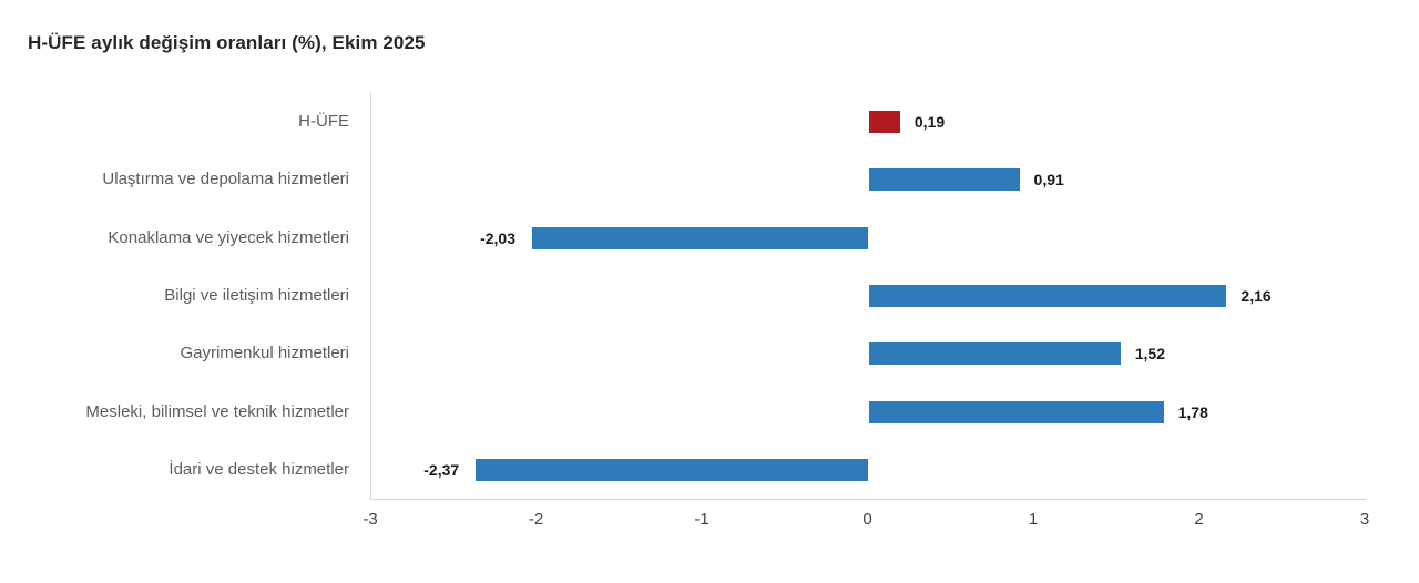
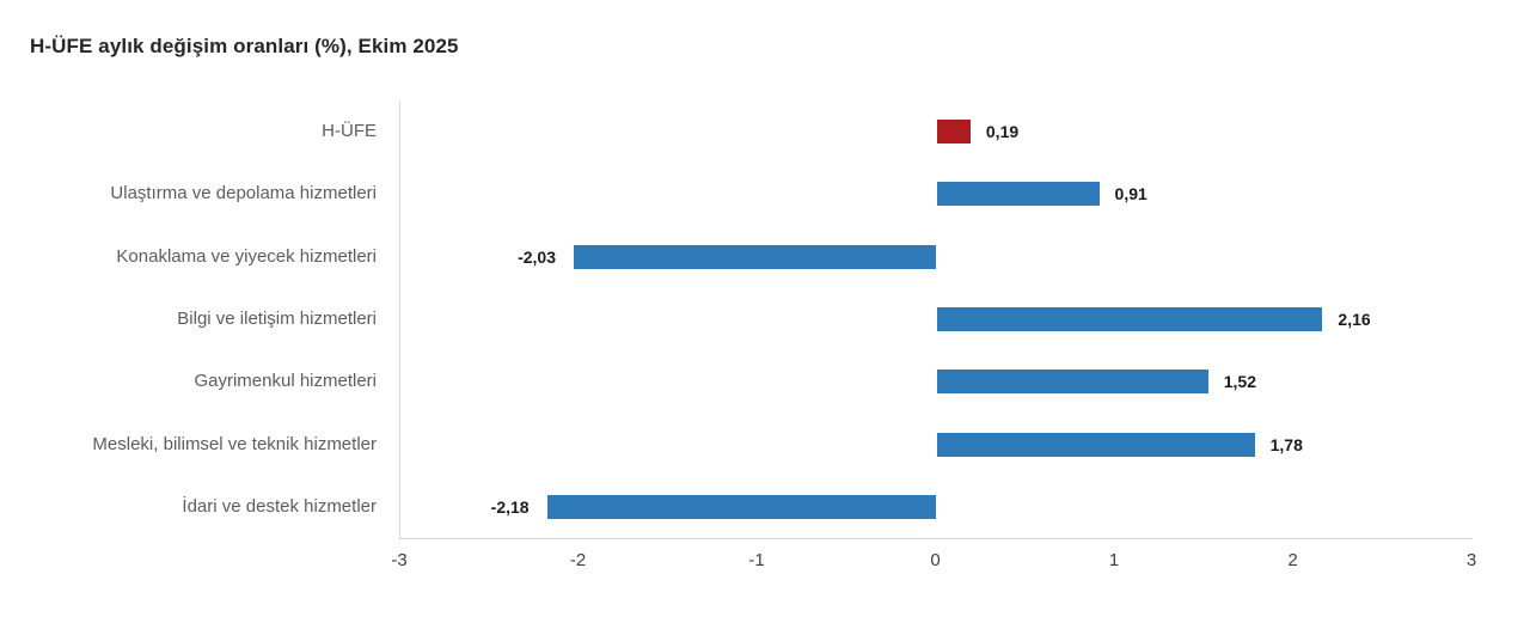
İdari ve destek hizmetler: -2,37 -> -2,18
